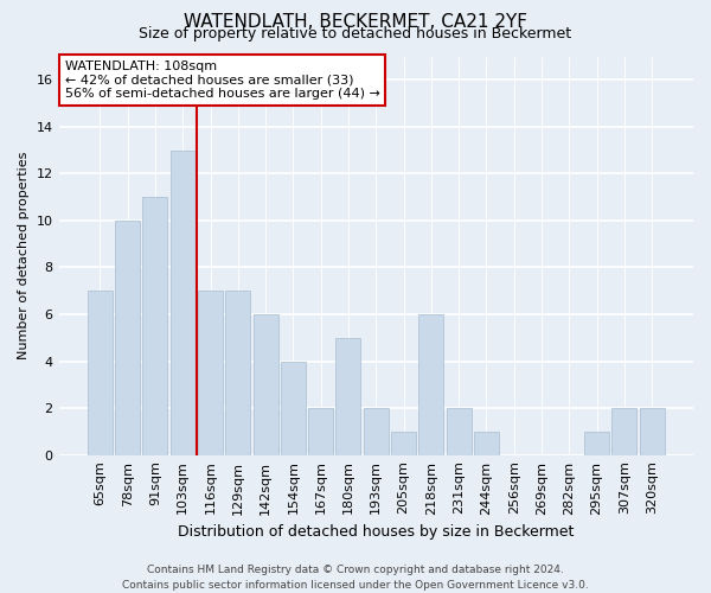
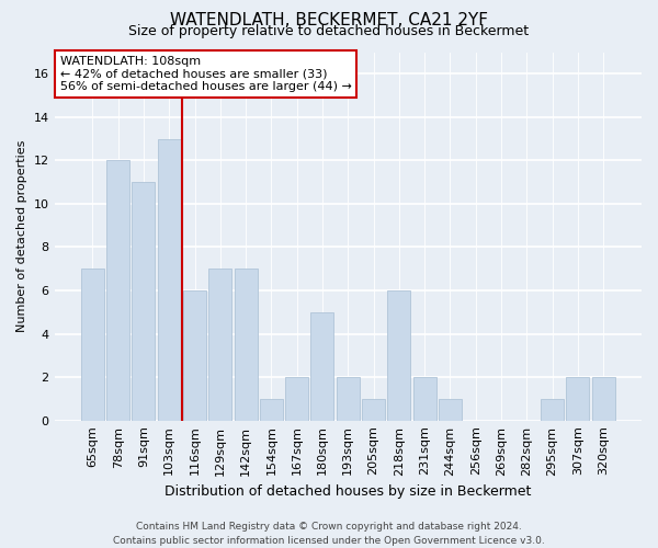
78sqm: 10 -> 12
116sqm: 7 -> 6
142sqm: 6 -> 7
154sqm: 4 -> 1
